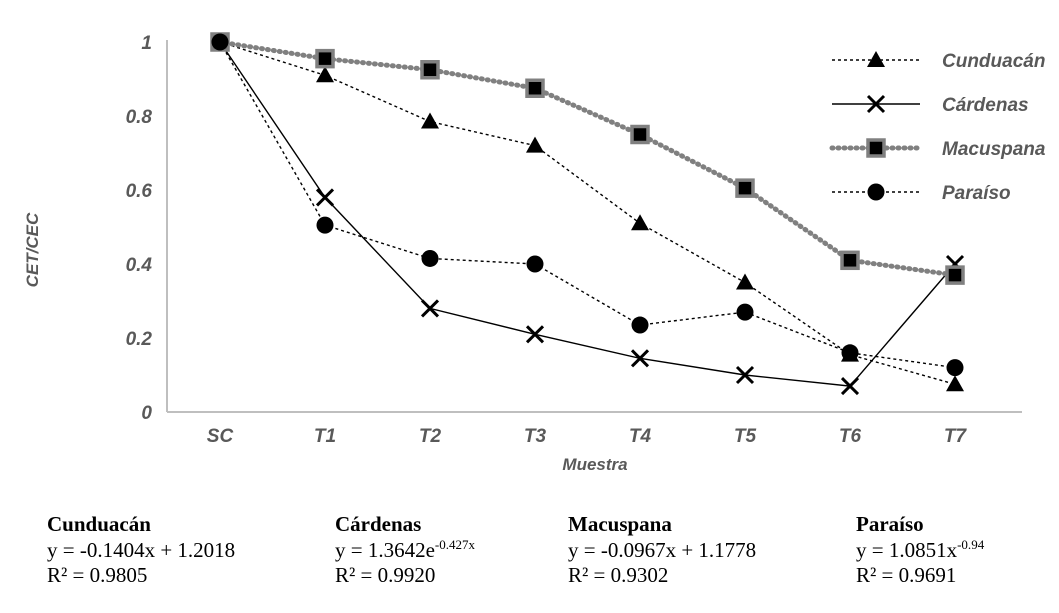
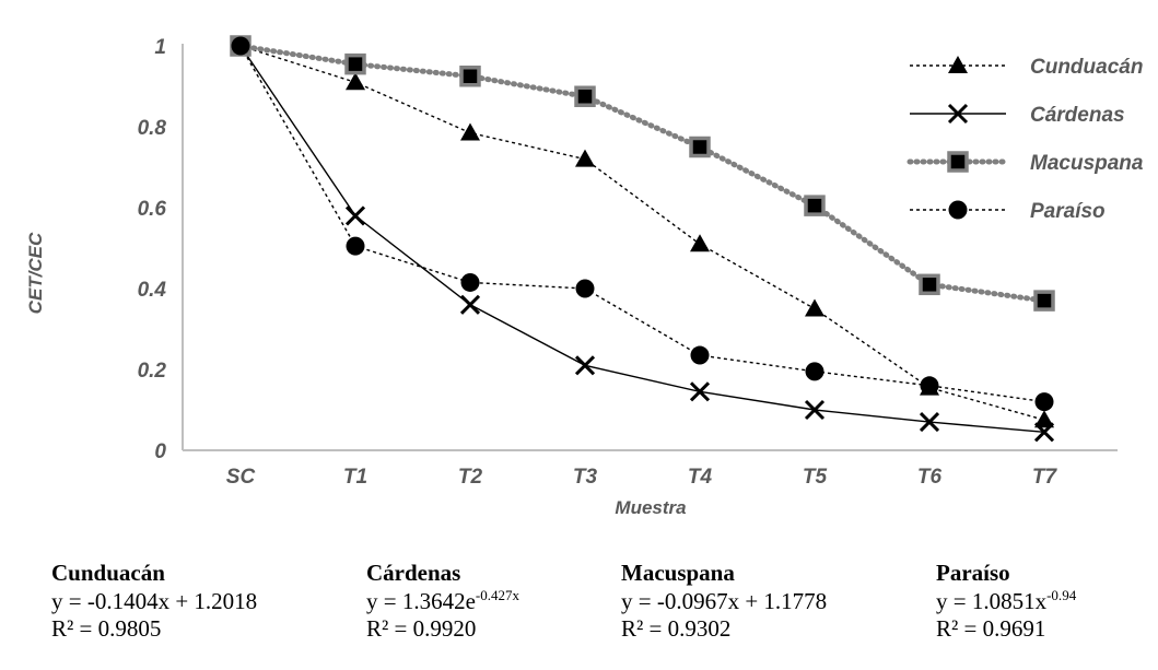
Cárdenas/T2: 0.28 -> 0.36
Paraíso/T5: 0.27 -> 0.20
Cárdenas/T7: 0.40 -> 0.04
